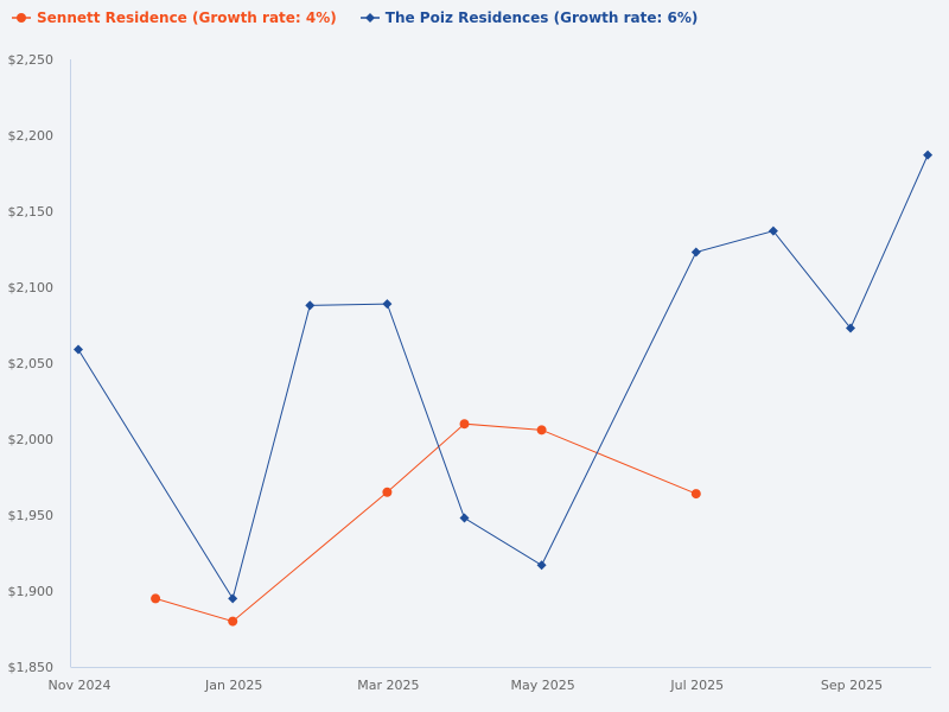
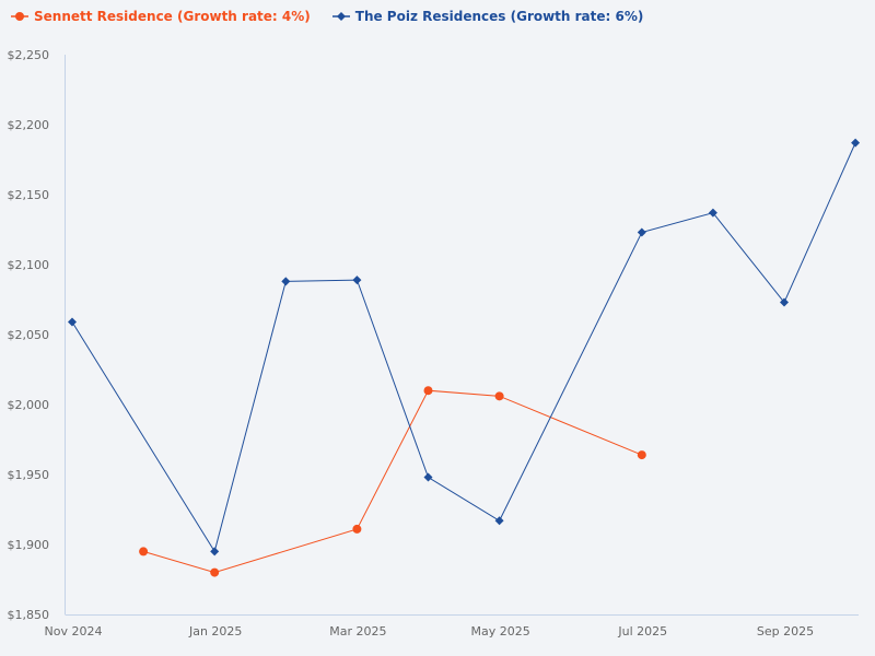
Sennett Residence (Growth rate: 4%)/Mar 2025: $1965 -> $1911
